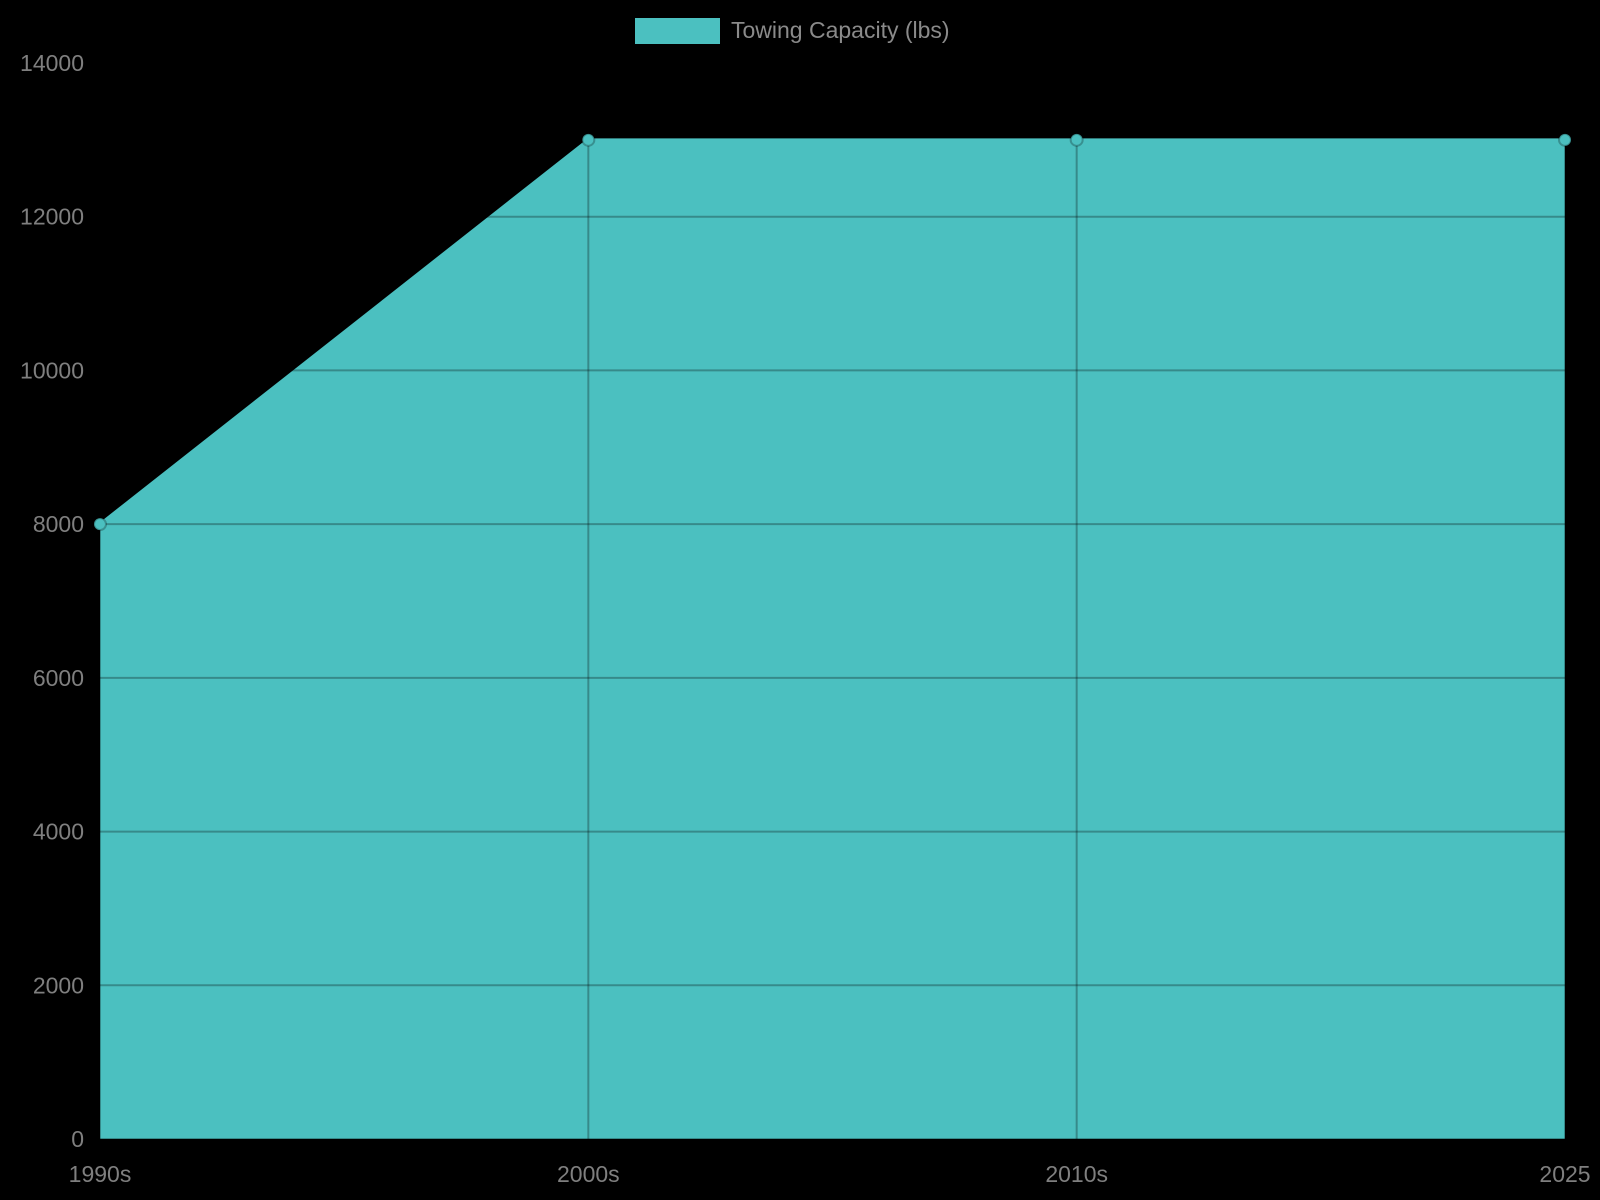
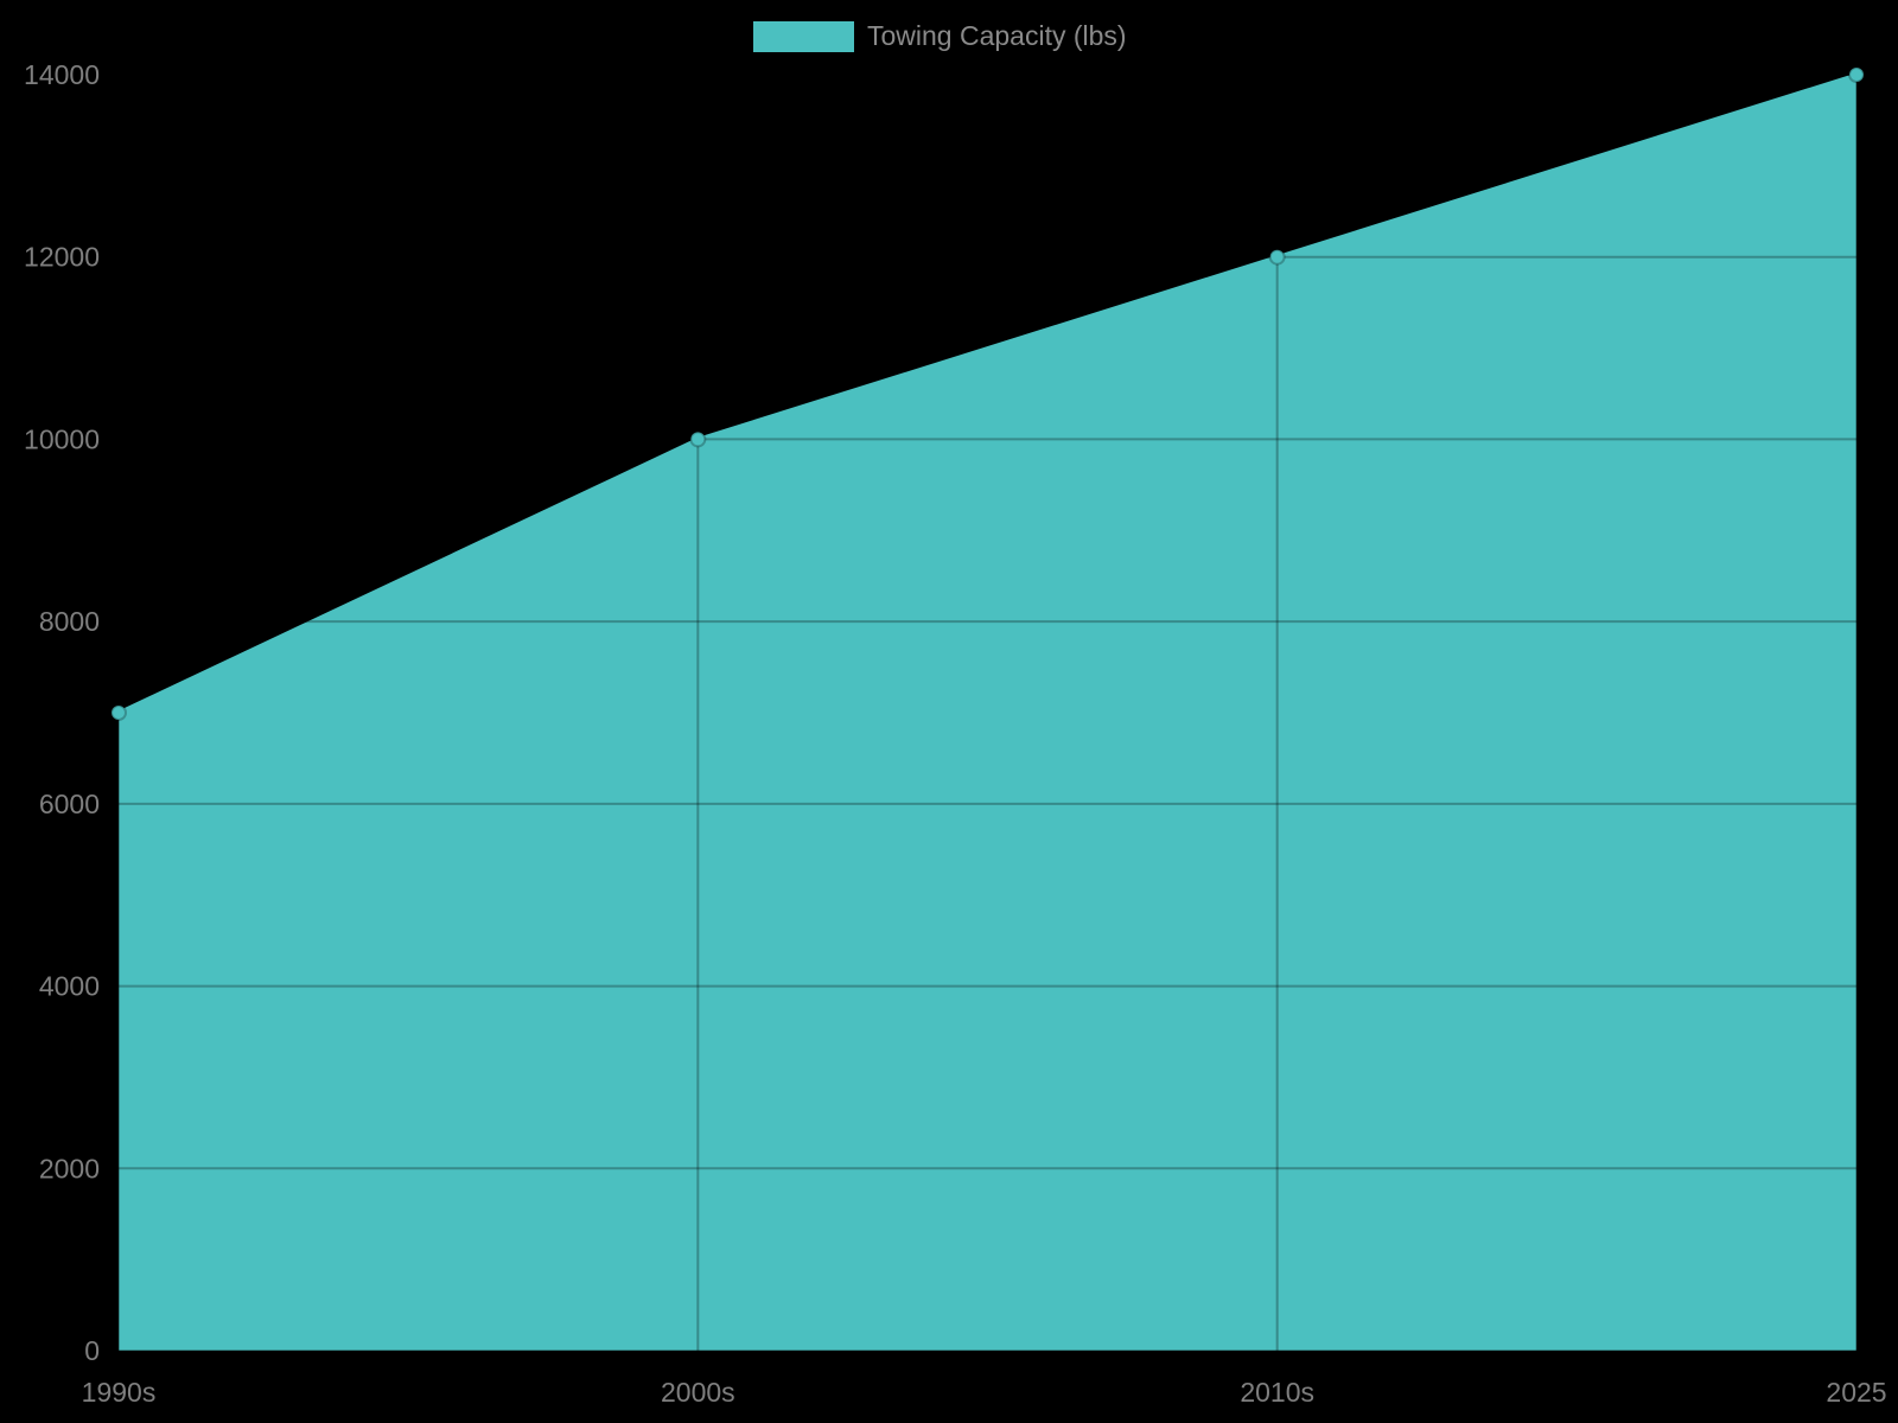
1990s: 8000 -> 7000
2000s: 13000 -> 10000
2010s: 13000 -> 12000
2025: 13000 -> 14000
